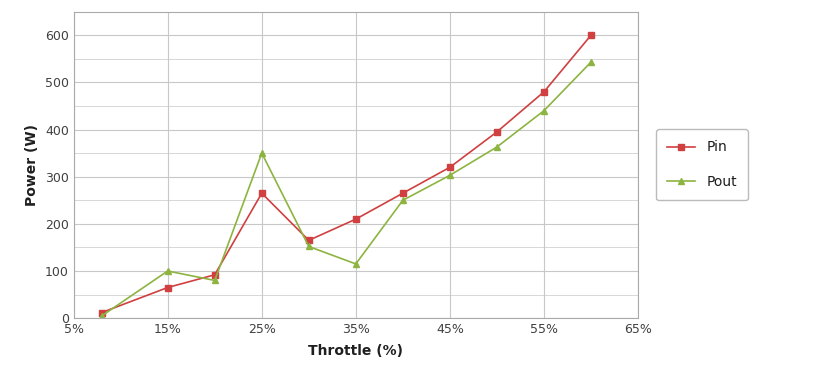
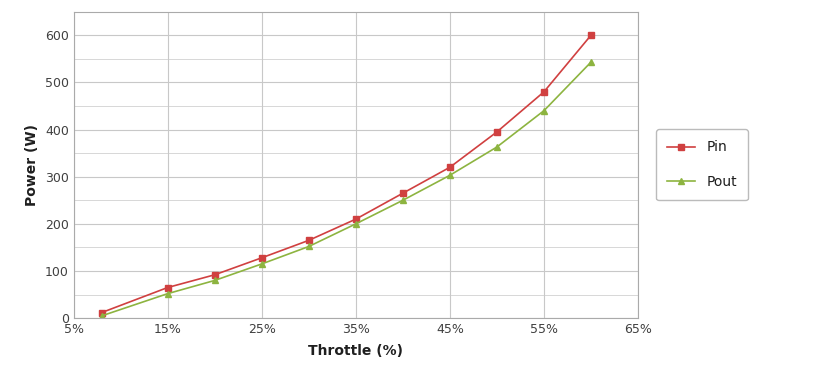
Pout/15%: 100 -> 52
Pin/25%: 265 -> 128
Pout/25%: 350 -> 115
Pout/35%: 115 -> 200
